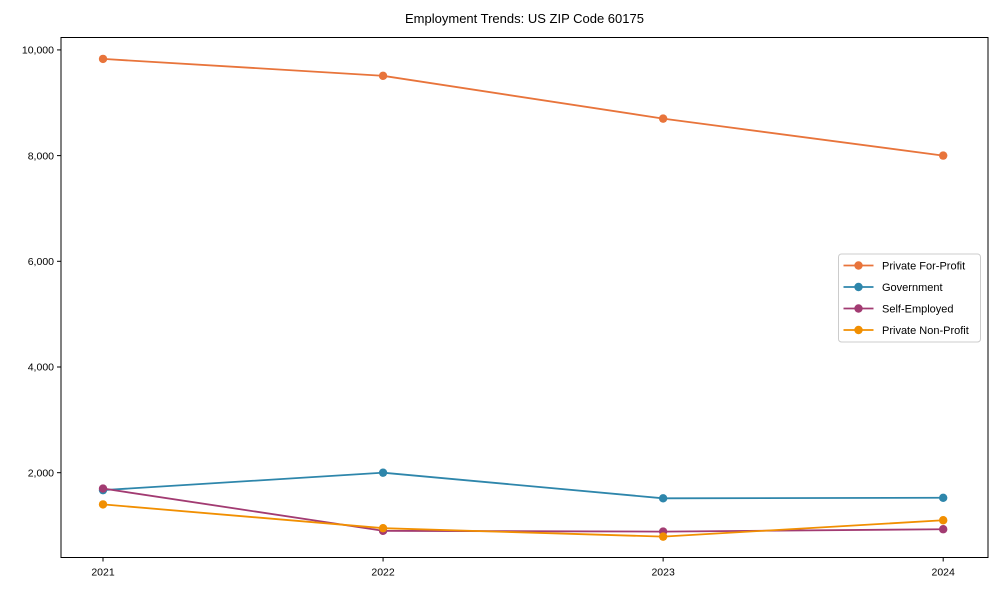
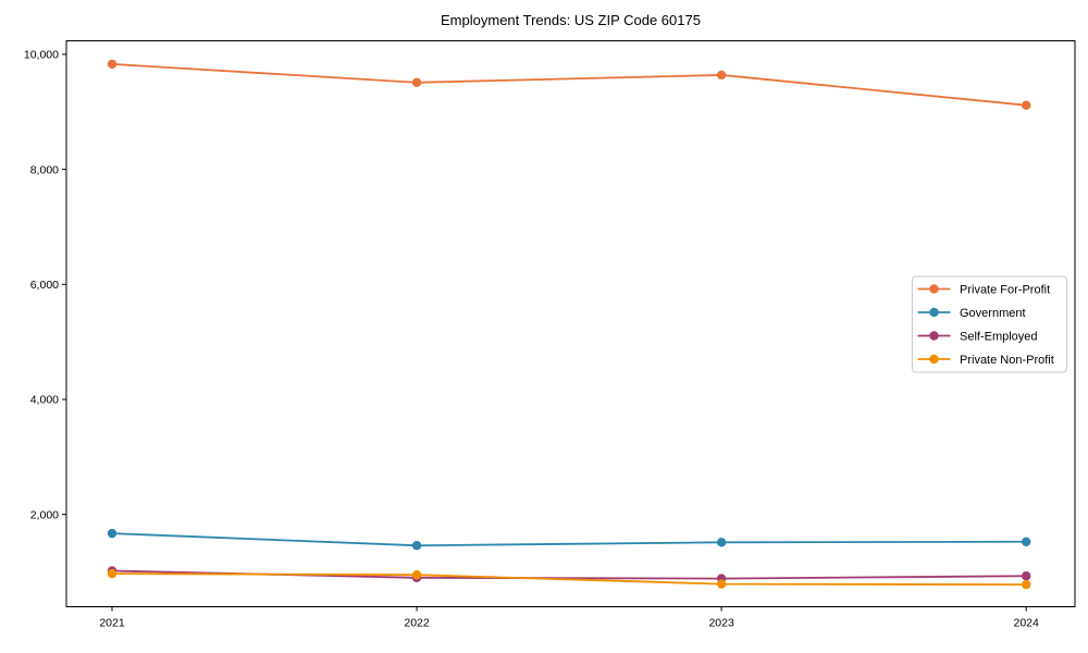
Self-Employed/2021: 1700 -> 1000
Private Non-Profit/2021: 1400 -> 1000
Government/2022: 2000 -> 1500
Private For-Profit/2023: 8700 -> 9600
Private For-Profit/2024: 8000 -> 9100
Private Non-Profit/2024: 1100 -> 800
